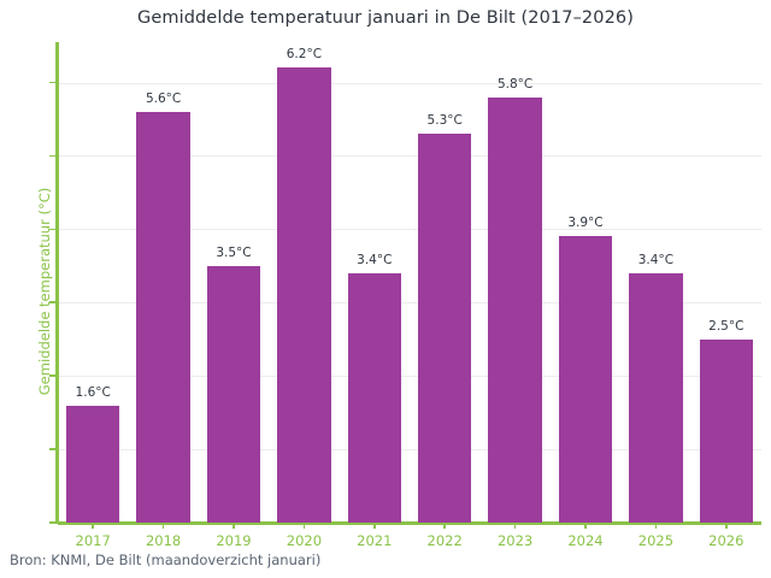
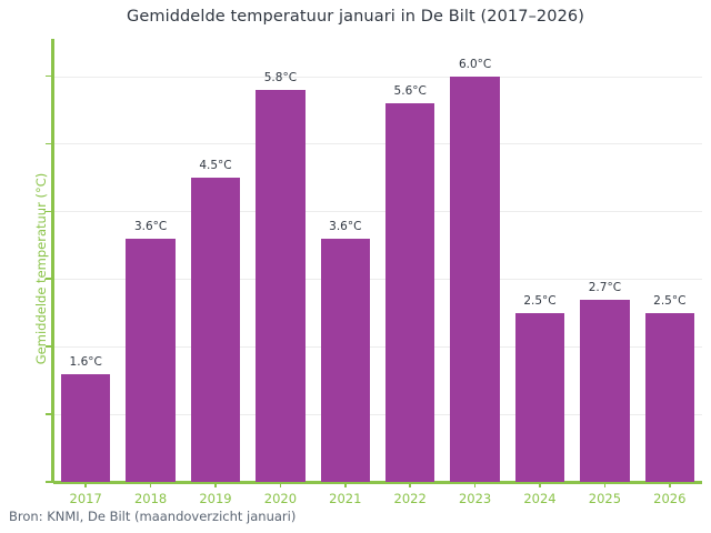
2018: 5.6°C -> 3.6°C
2019: 3.5°C -> 4.5°C
2020: 6.2°C -> 5.8°C
2021: 3.4°C -> 3.6°C
2022: 5.3°C -> 5.6°C
2023: 5.8°C -> 6.0°C
2024: 3.9°C -> 2.5°C
2025: 3.4°C -> 2.7°C
